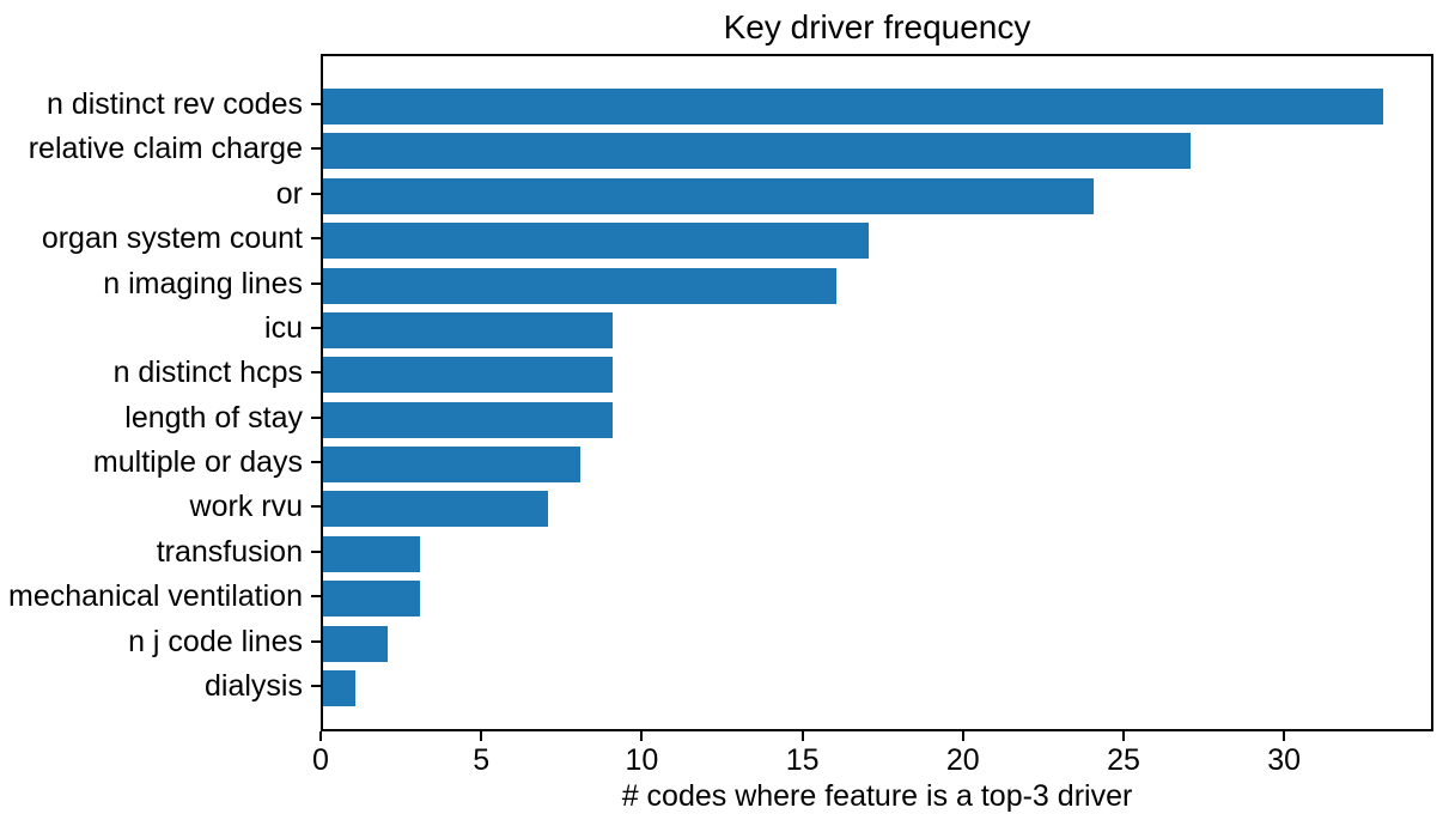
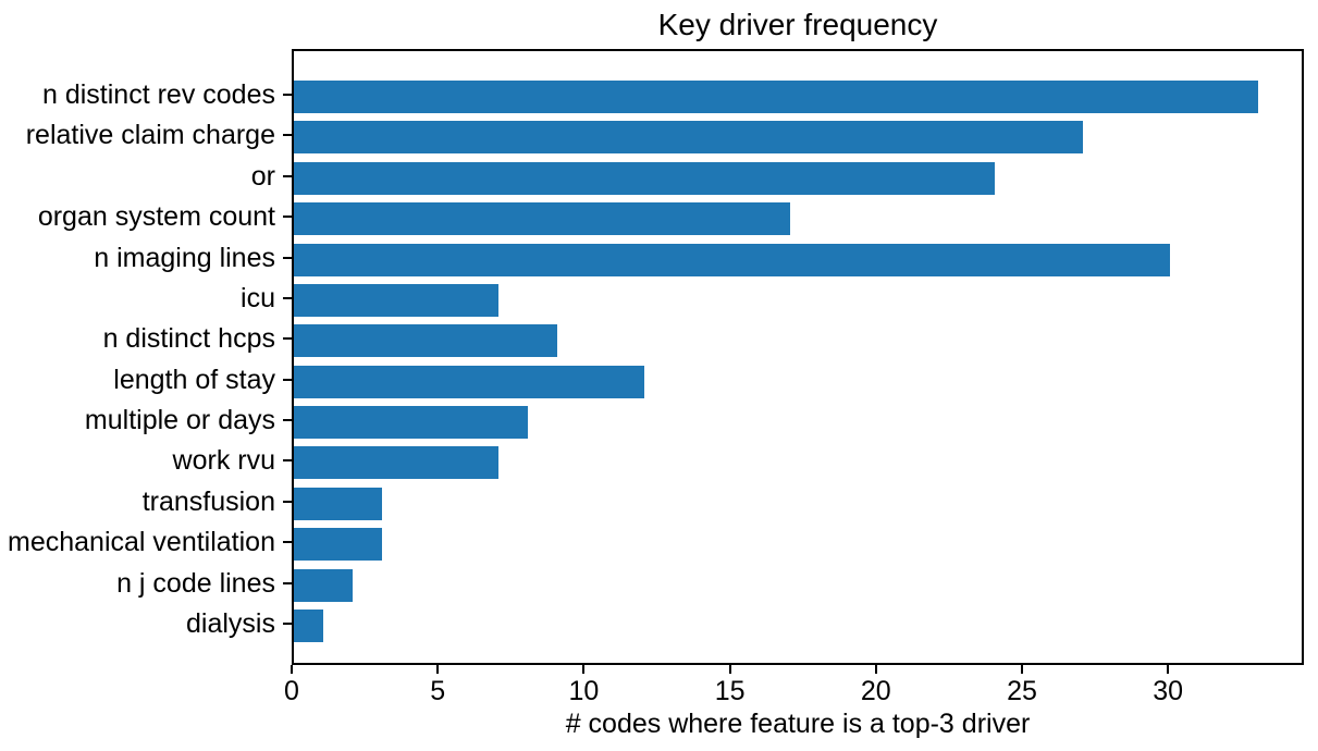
n imaging lines: 16 -> 30
icu: 9 -> 7
length of stay: 9 -> 12
